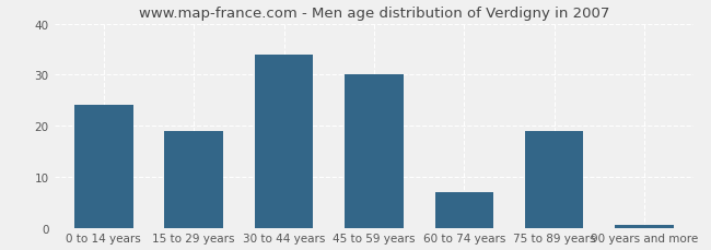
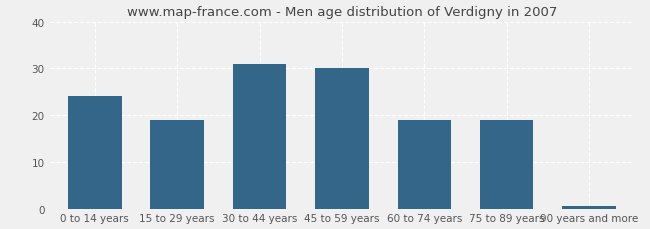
30 to 44 years: 34.0 -> 31.0
60 to 74 years: 7.0 -> 19.0
